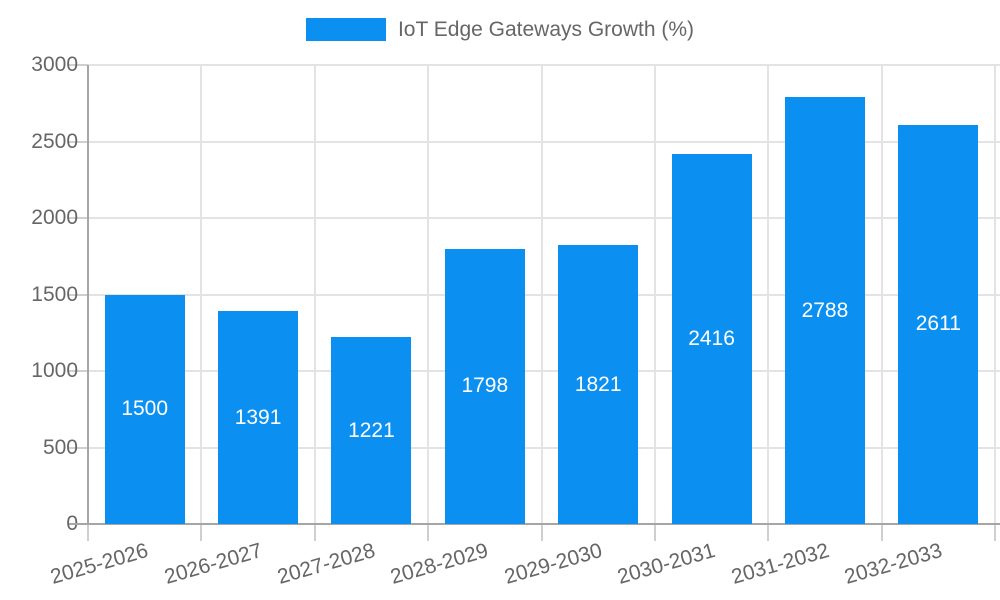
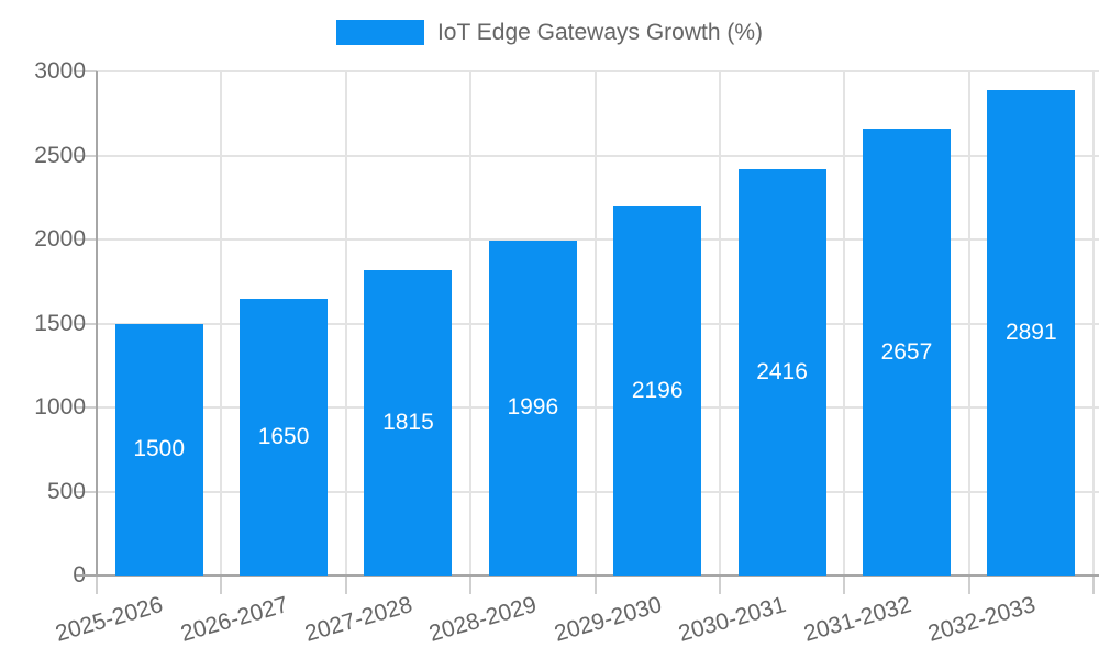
2026-2027: 1391 -> 1650
2027-2028: 1221 -> 1815
2028-2029: 1798 -> 1996
2029-2030: 1821 -> 2196
2031-2032: 2788 -> 2657
2032-2033: 2611 -> 2891
